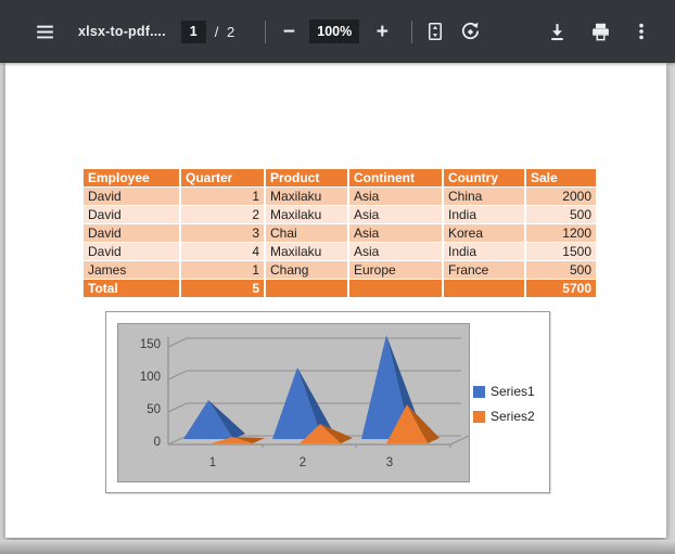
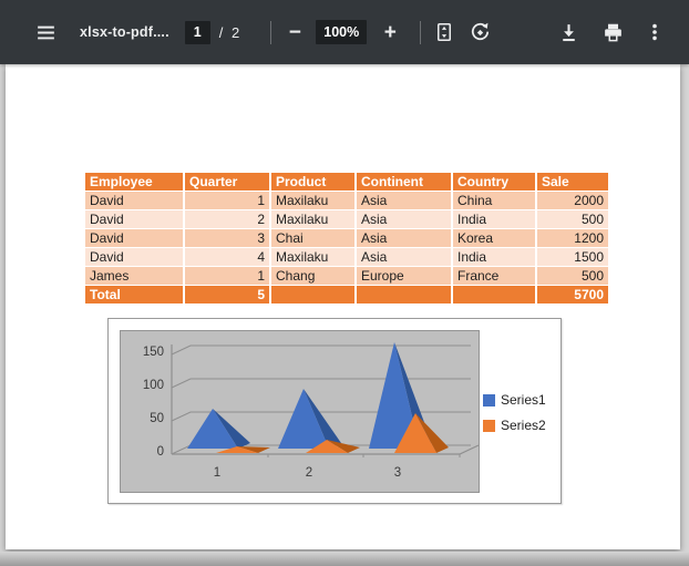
Series1/2: 110 -> 90
Series2/2: 30 -> 20
